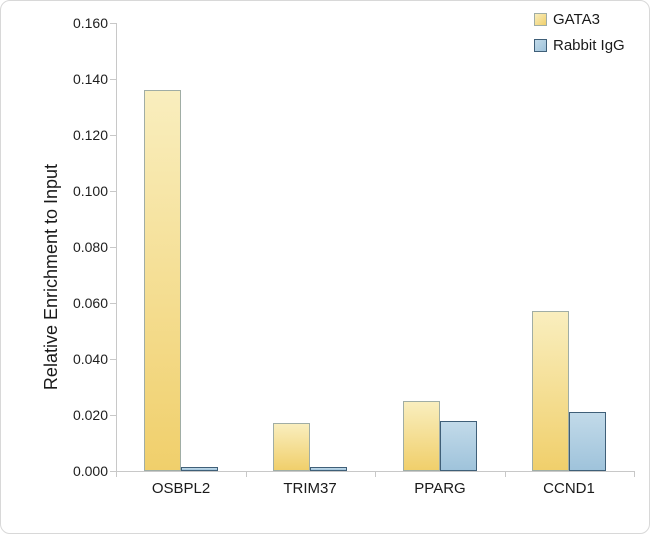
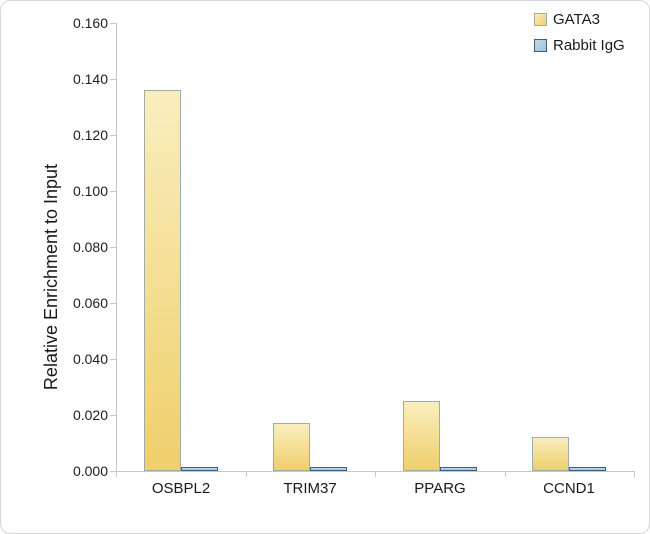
Rabbit IgG/PPARG: 0.018 -> 0.002
GATA3/CCND1: 0.057 -> 0.012
Rabbit IgG/CCND1: 0.021 -> 0.002
